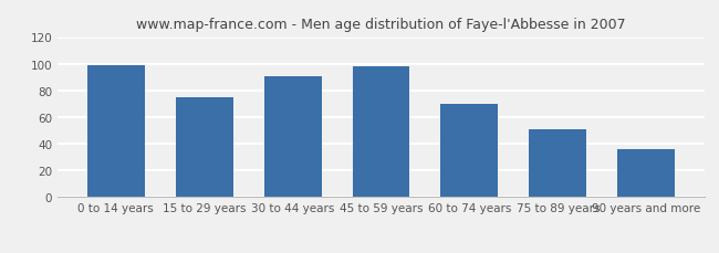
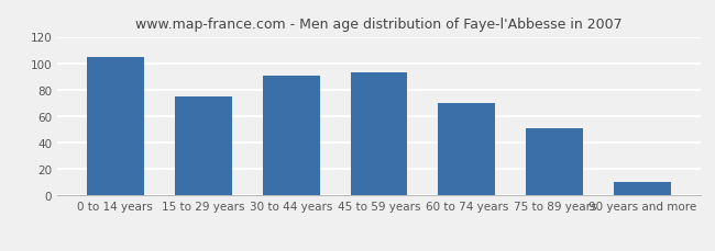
0 to 14 years: 99 -> 105
45 to 59 years: 98 -> 93
90 years and more: 36 -> 10
